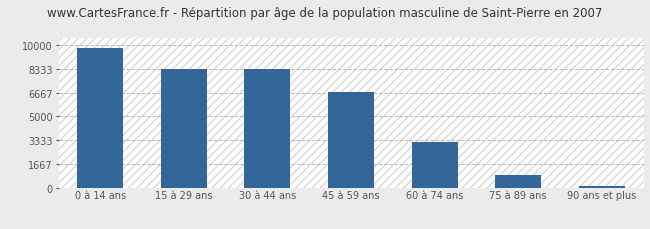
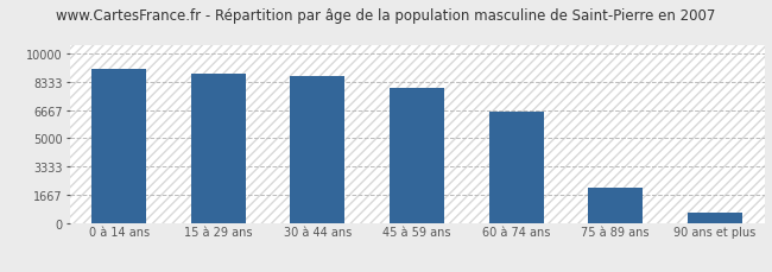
0 à 14 ans: 9800 -> 9100
15 à 29 ans: 8400 -> 8800
30 à 44 ans: 8300 -> 8700
45 à 59 ans: 6700 -> 8000
60 à 74 ans: 3200 -> 6600
75 à 89 ans: 900 -> 2100
90 ans et plus: 100 -> 600
